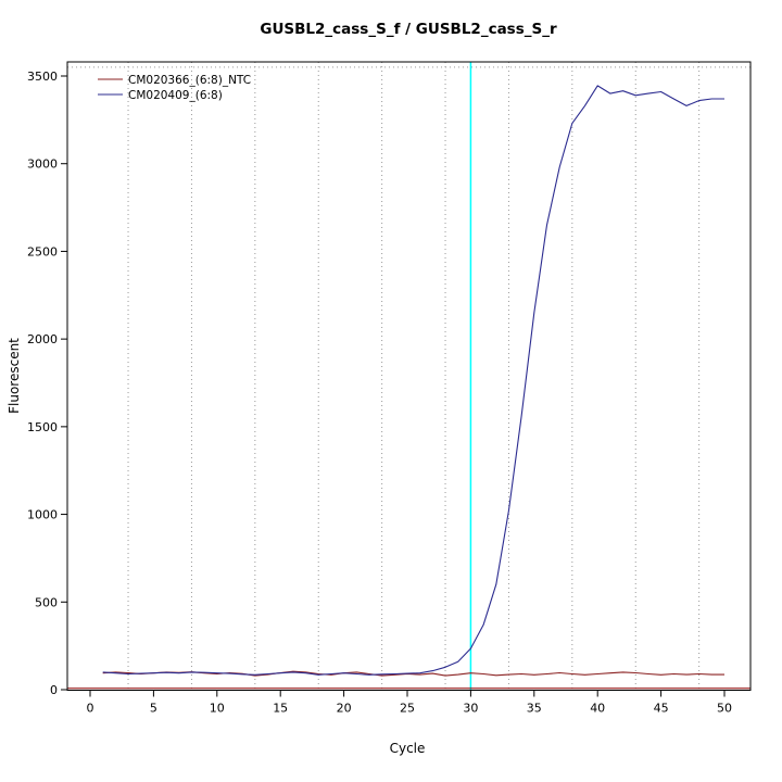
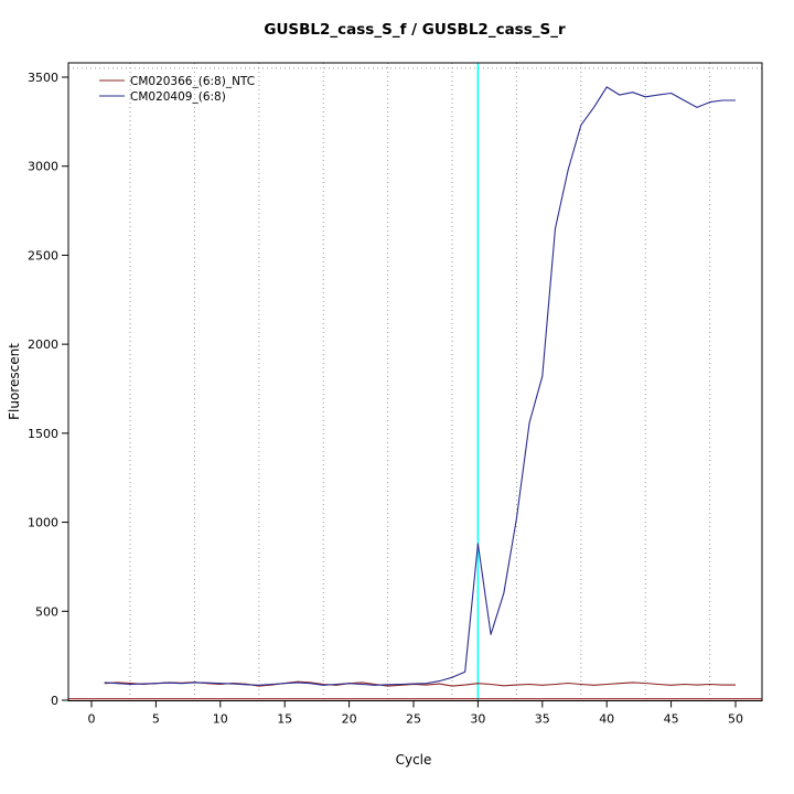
CM020409_(6:8)/30: 240 -> 880
CM020409_(6:8)/35: 2150 -> 1820
